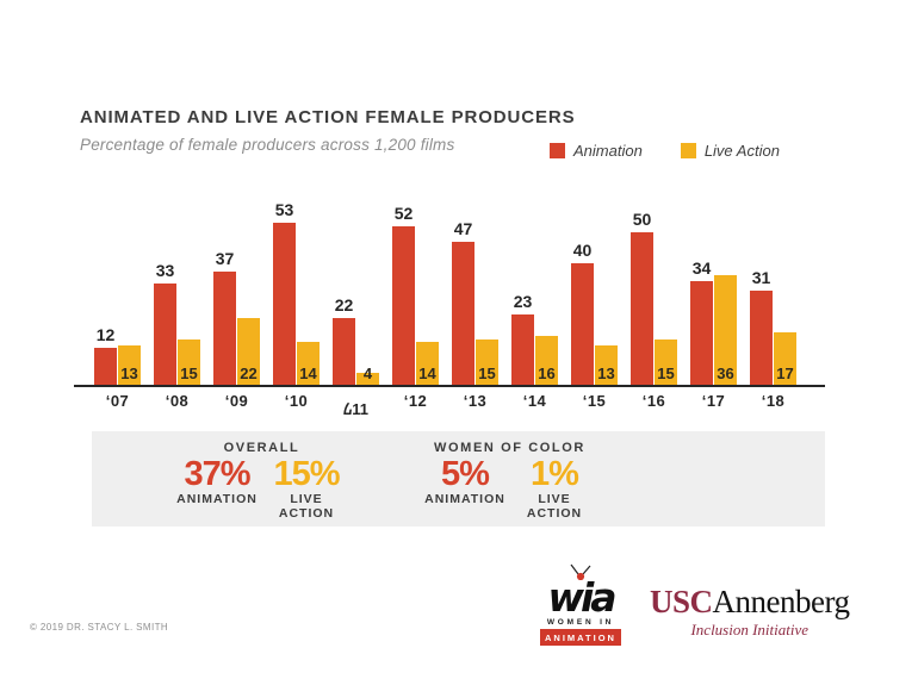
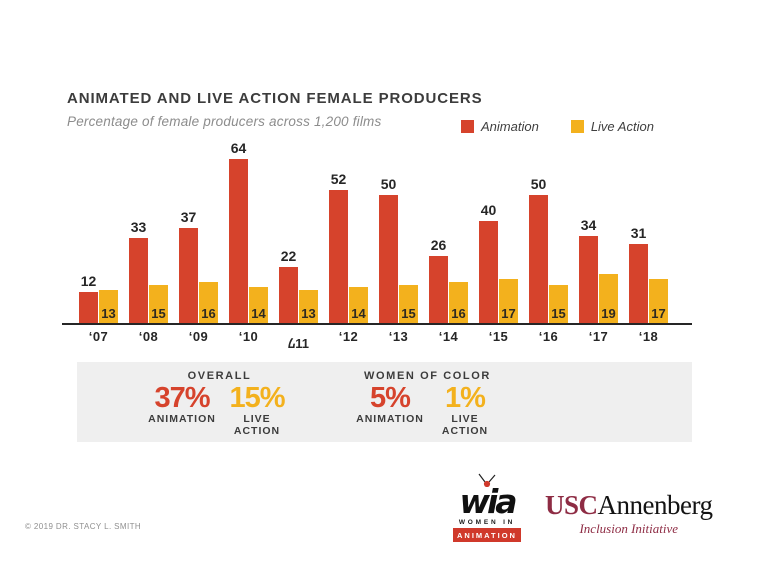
Live Action/‘09: 22 -> 16
Animation/‘10: 53 -> 64
Live Action/᠘11: 4 -> 13
Animation/‘13: 47 -> 50
Animation/‘14: 23 -> 26
Live Action/‘15: 13 -> 17
Live Action/‘17: 36 -> 19
